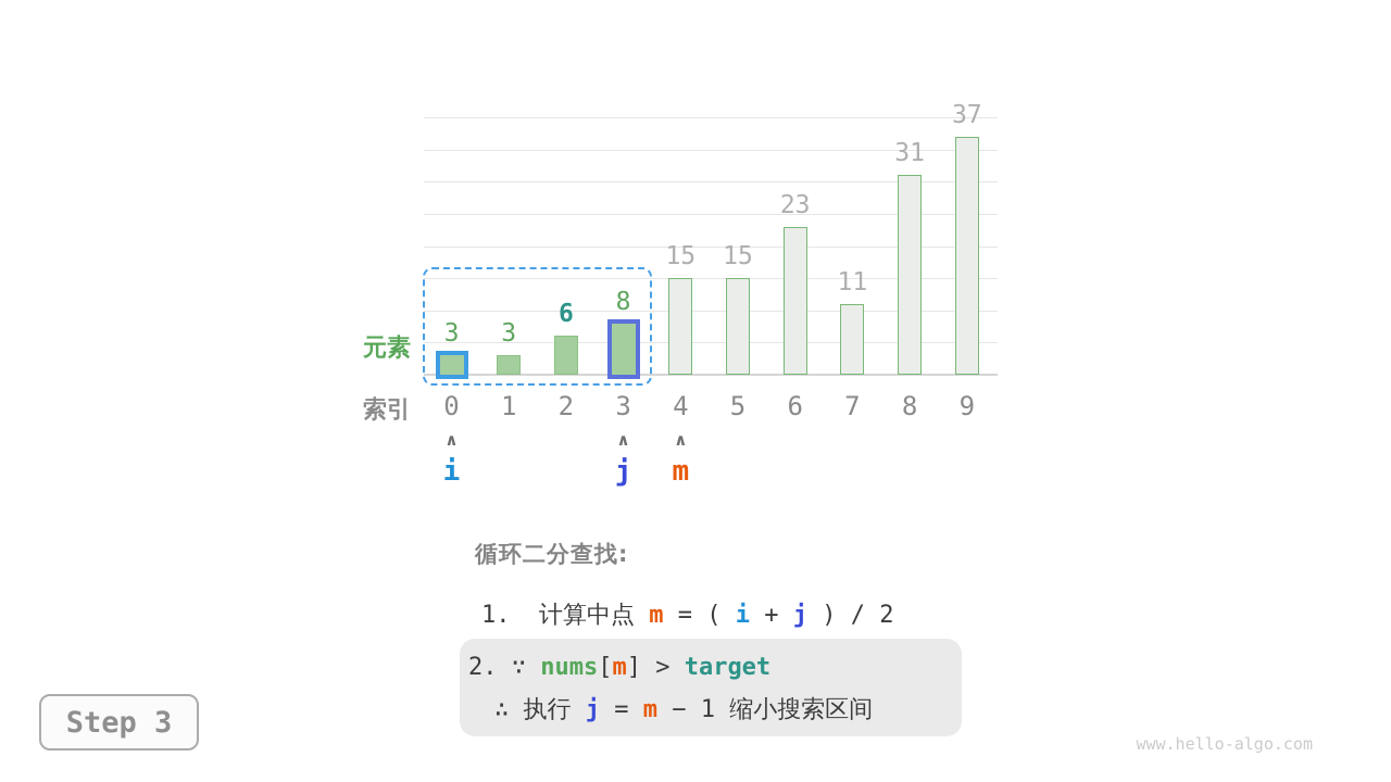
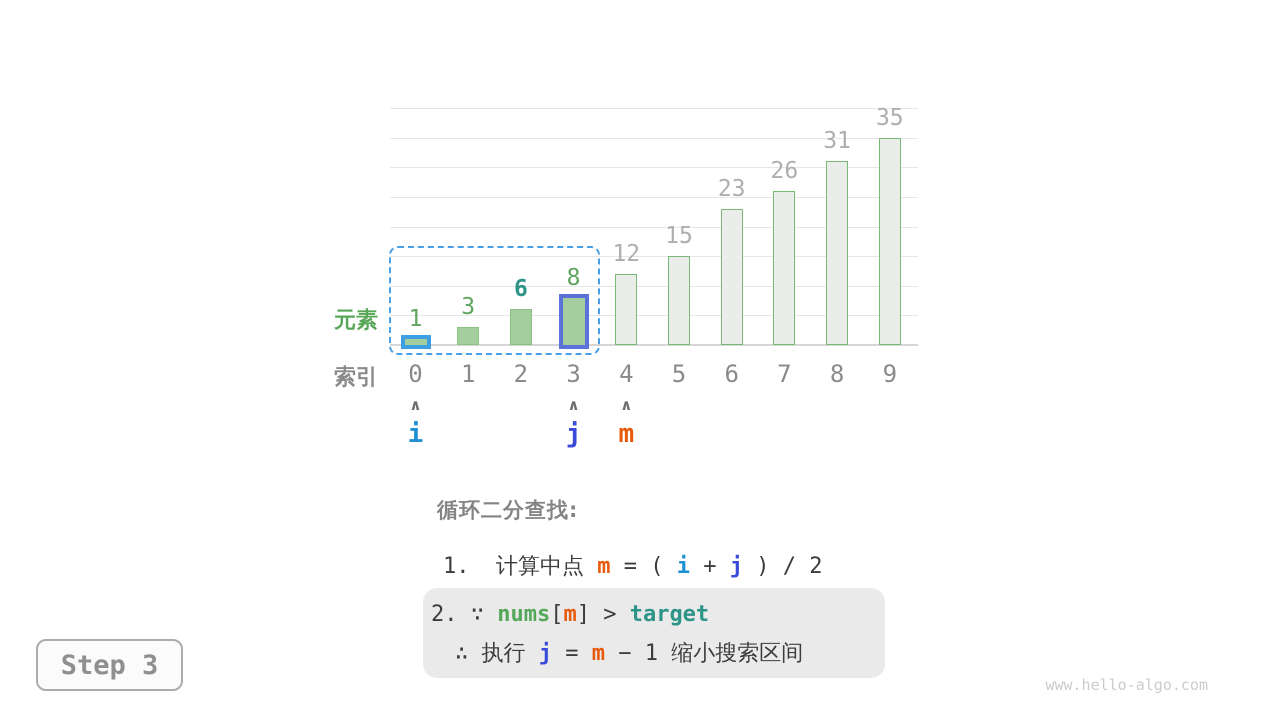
0: 3 -> 1
4: 15 -> 12
7: 11 -> 26
9: 37 -> 35
